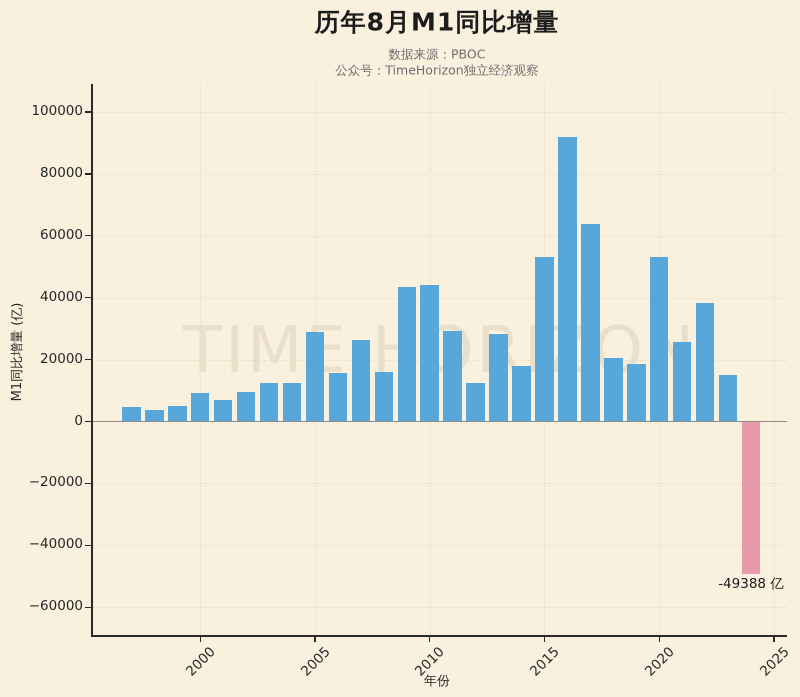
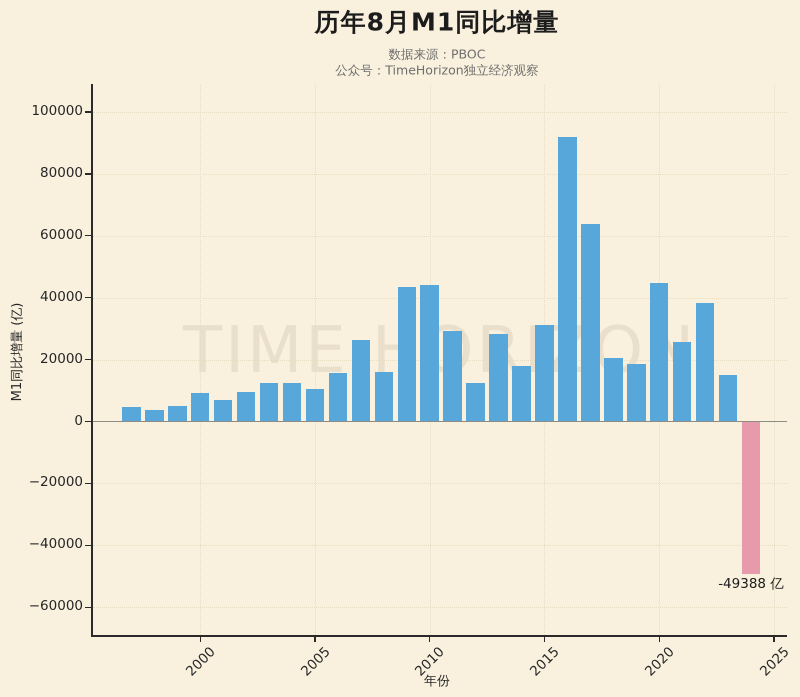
2005: 29000 -> 10000
2015: 53000 -> 31000
2020: 53000 -> 45000
